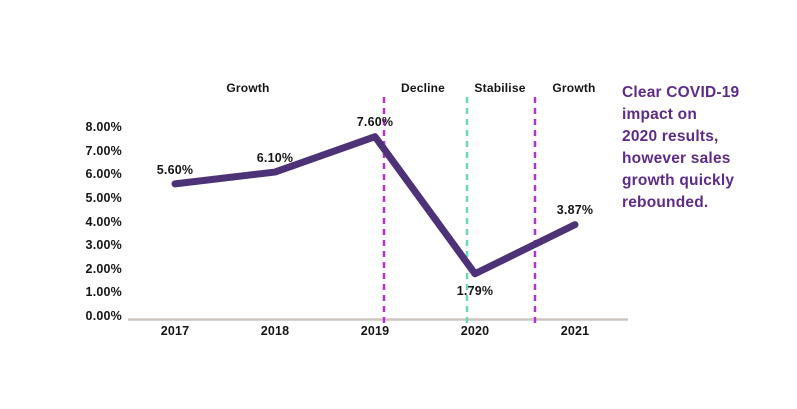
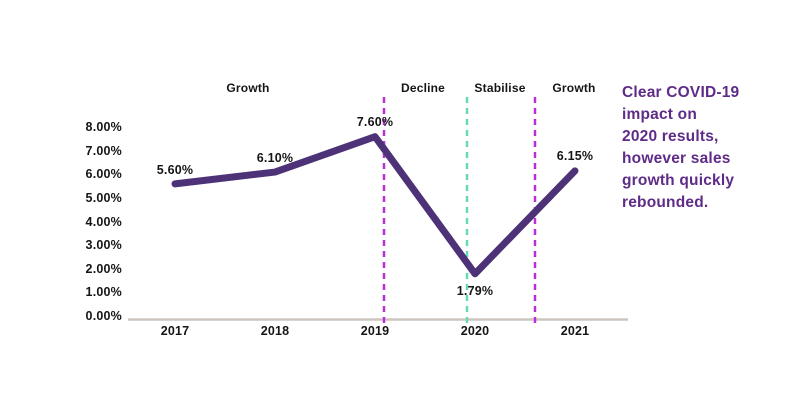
2021: 3.87% -> 6.15%
